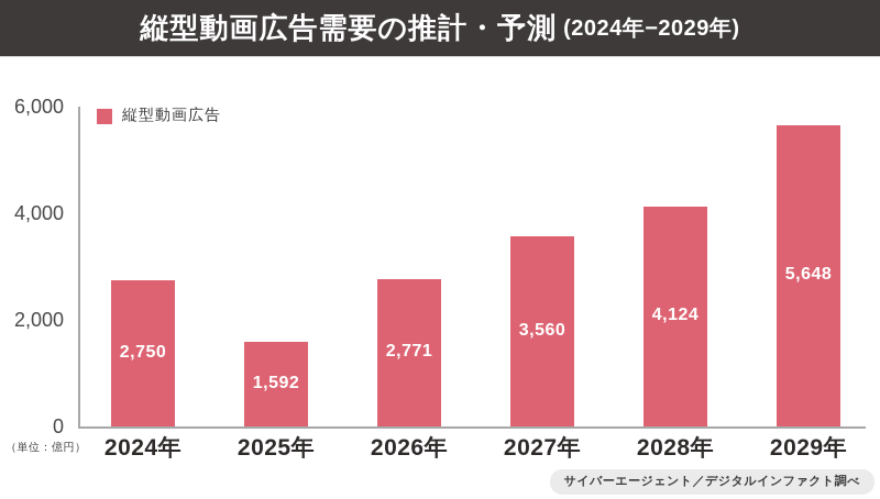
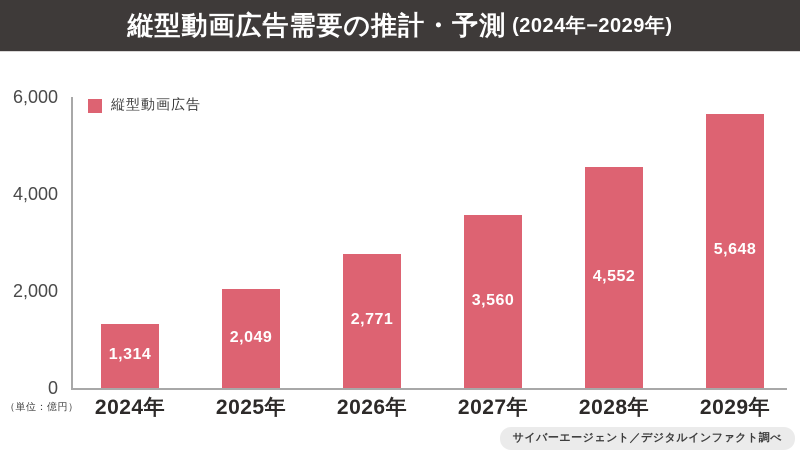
2024年: 2,750 -> 1,314
2025年: 1,592 -> 2,049
2028年: 4,124 -> 4,552
